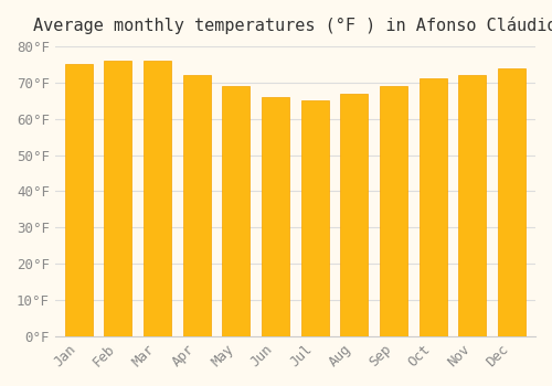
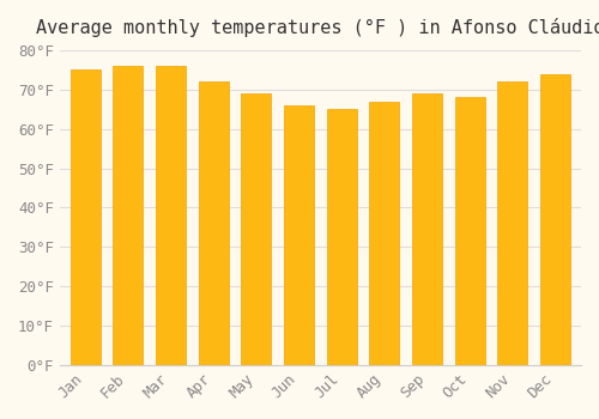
Oct: 71°F -> 68°F
